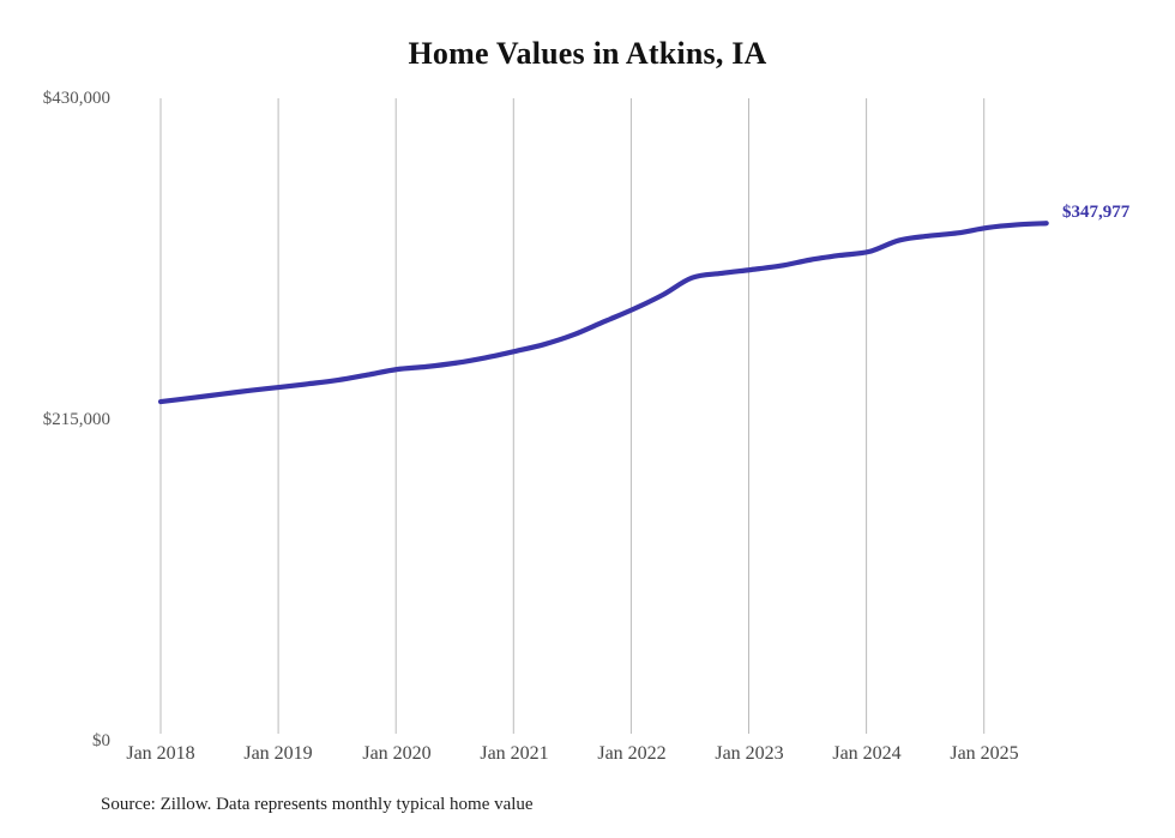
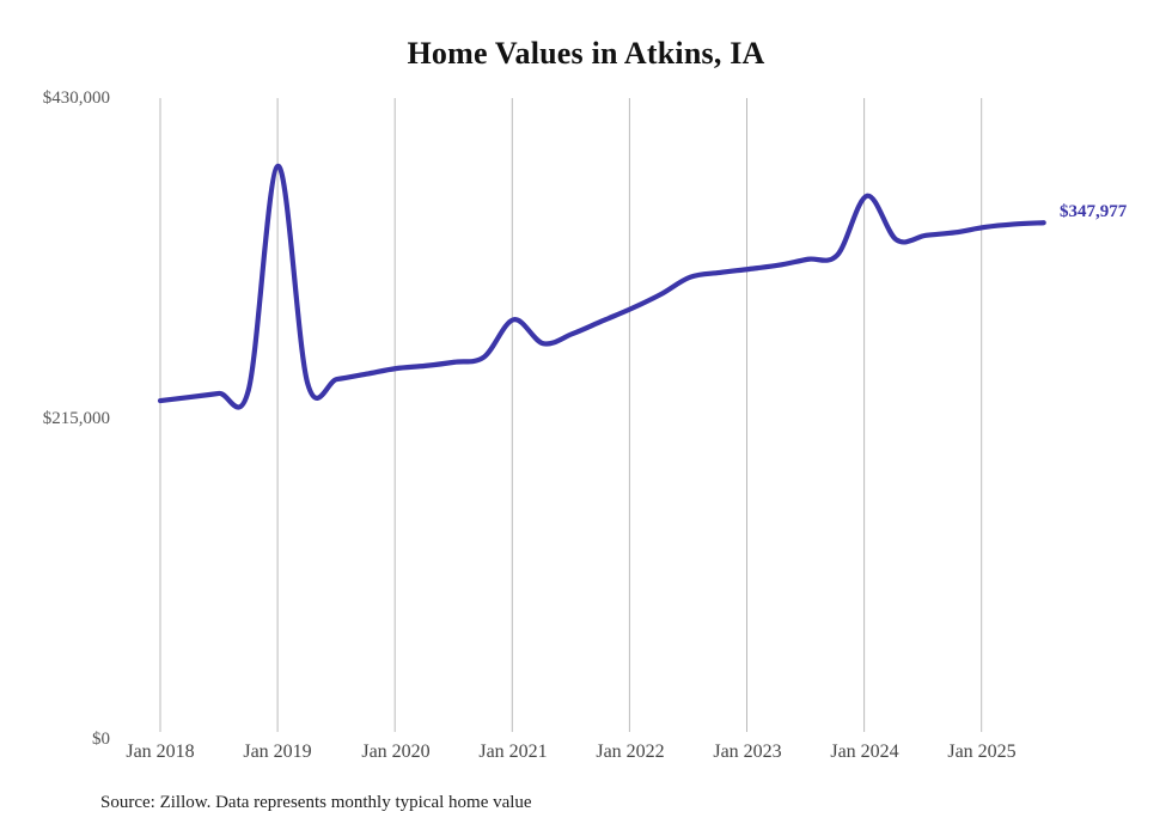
Jan 2019: $238000 -> $386000
Jan 2021: $262000 -> $283000
Jan 2024: $329000 -> $366000
